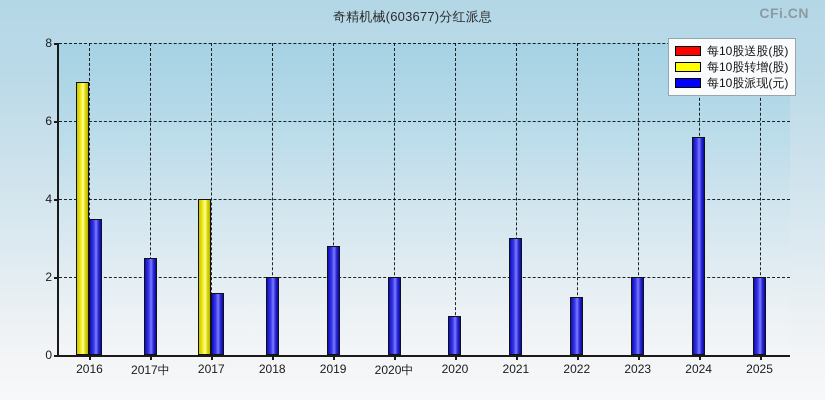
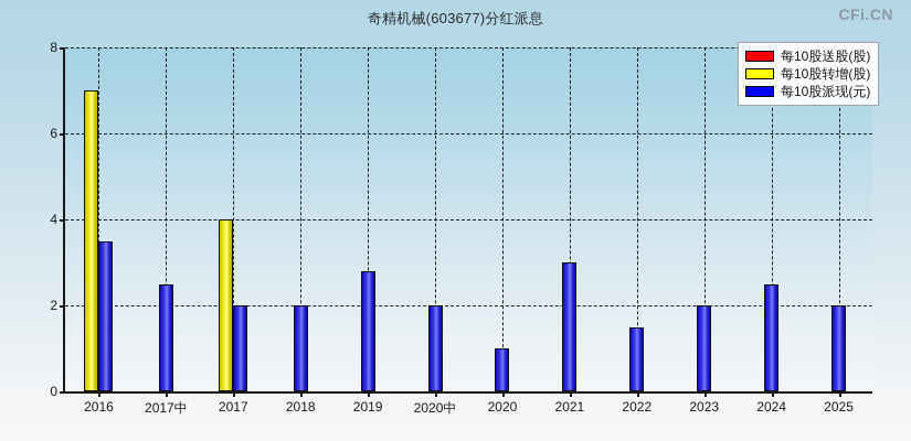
每10股派现(元)/2017: 1.6 -> 2.0
每10股派现(元)/2024: 5.6 -> 2.5
